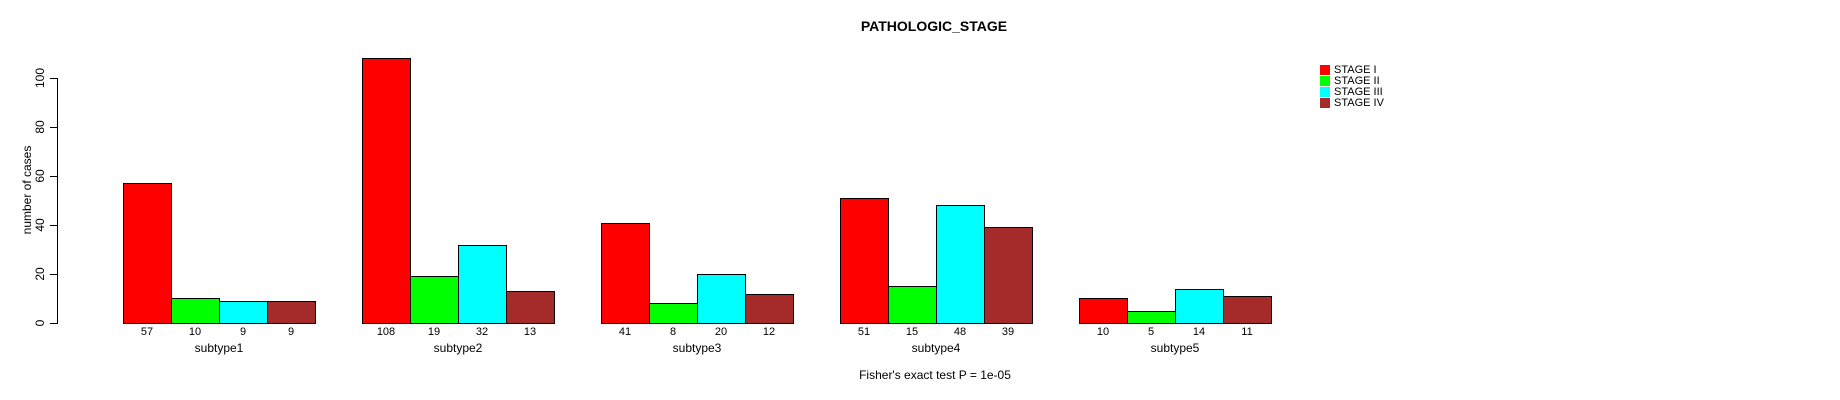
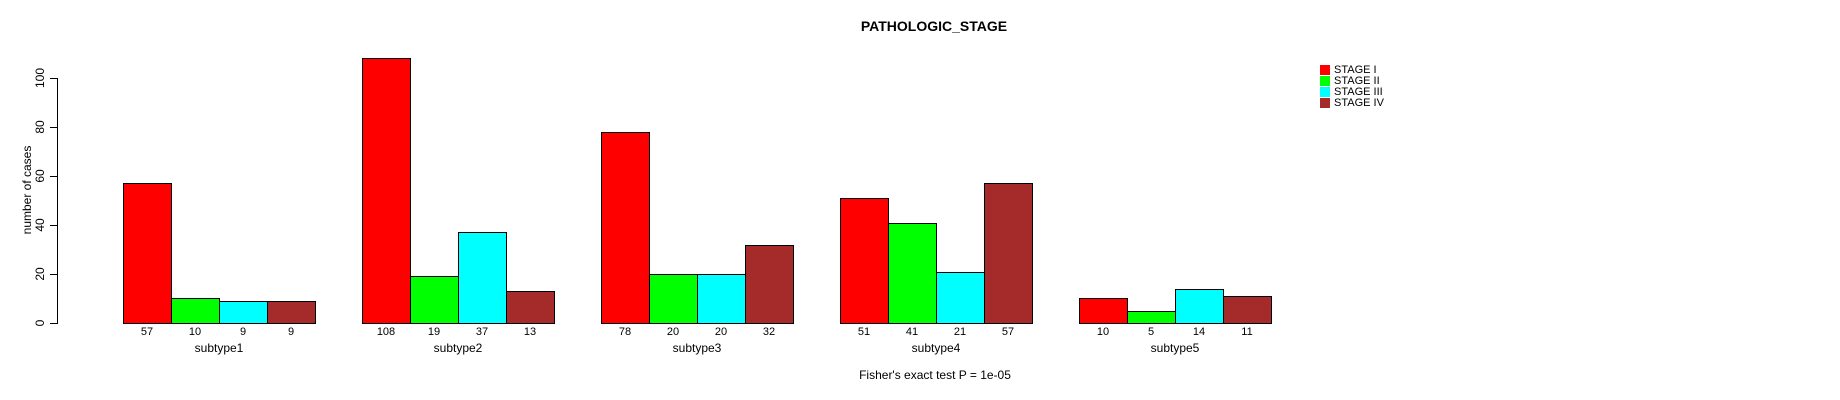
STAGE III/subtype2: 32 -> 37
STAGE I/subtype3: 41 -> 78
STAGE II/subtype3: 8 -> 20
STAGE IV/subtype3: 12 -> 32
STAGE II/subtype4: 15 -> 41
STAGE III/subtype4: 48 -> 21
STAGE IV/subtype4: 39 -> 57
